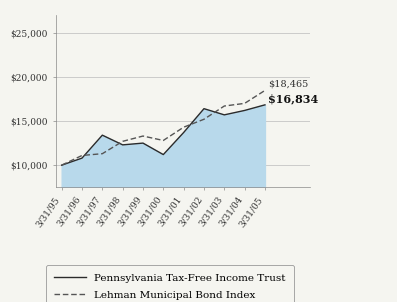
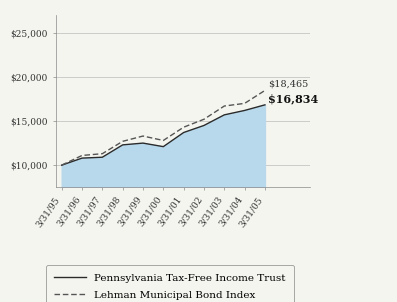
Pennsylvania Tax-Free Income Trust/3/31/97: $13,400 -> $10,900
Pennsylvania Tax-Free Income Trust/3/31/00: $11,200 -> $12,100
Pennsylvania Tax-Free Income Trust/3/31/02: $16,400 -> $14,500
